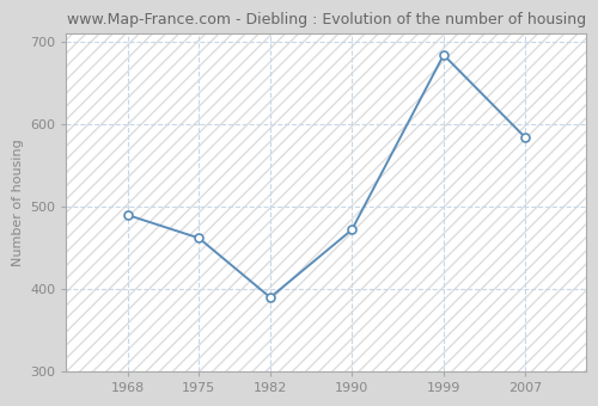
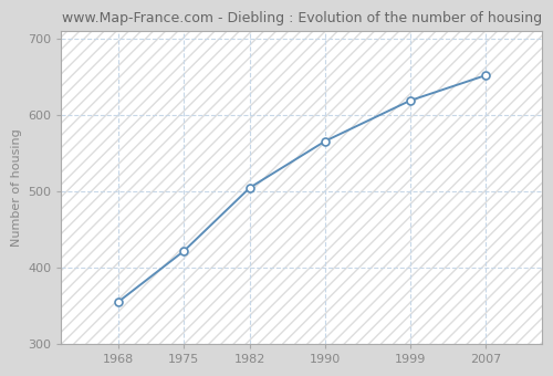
1968: 490 -> 355
1975: 462 -> 422
1982: 390 -> 505
1990: 472 -> 566
1999: 684 -> 619
2007: 584 -> 652
